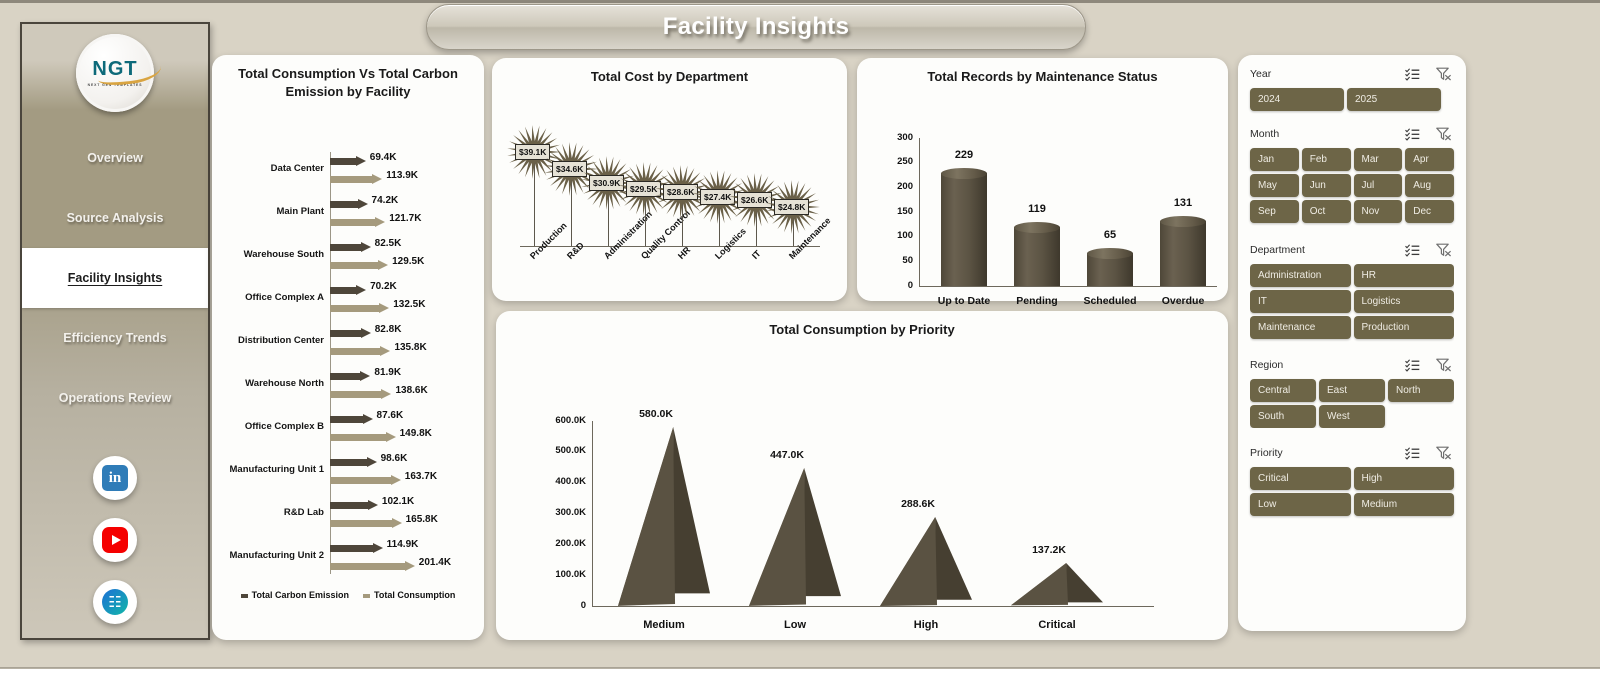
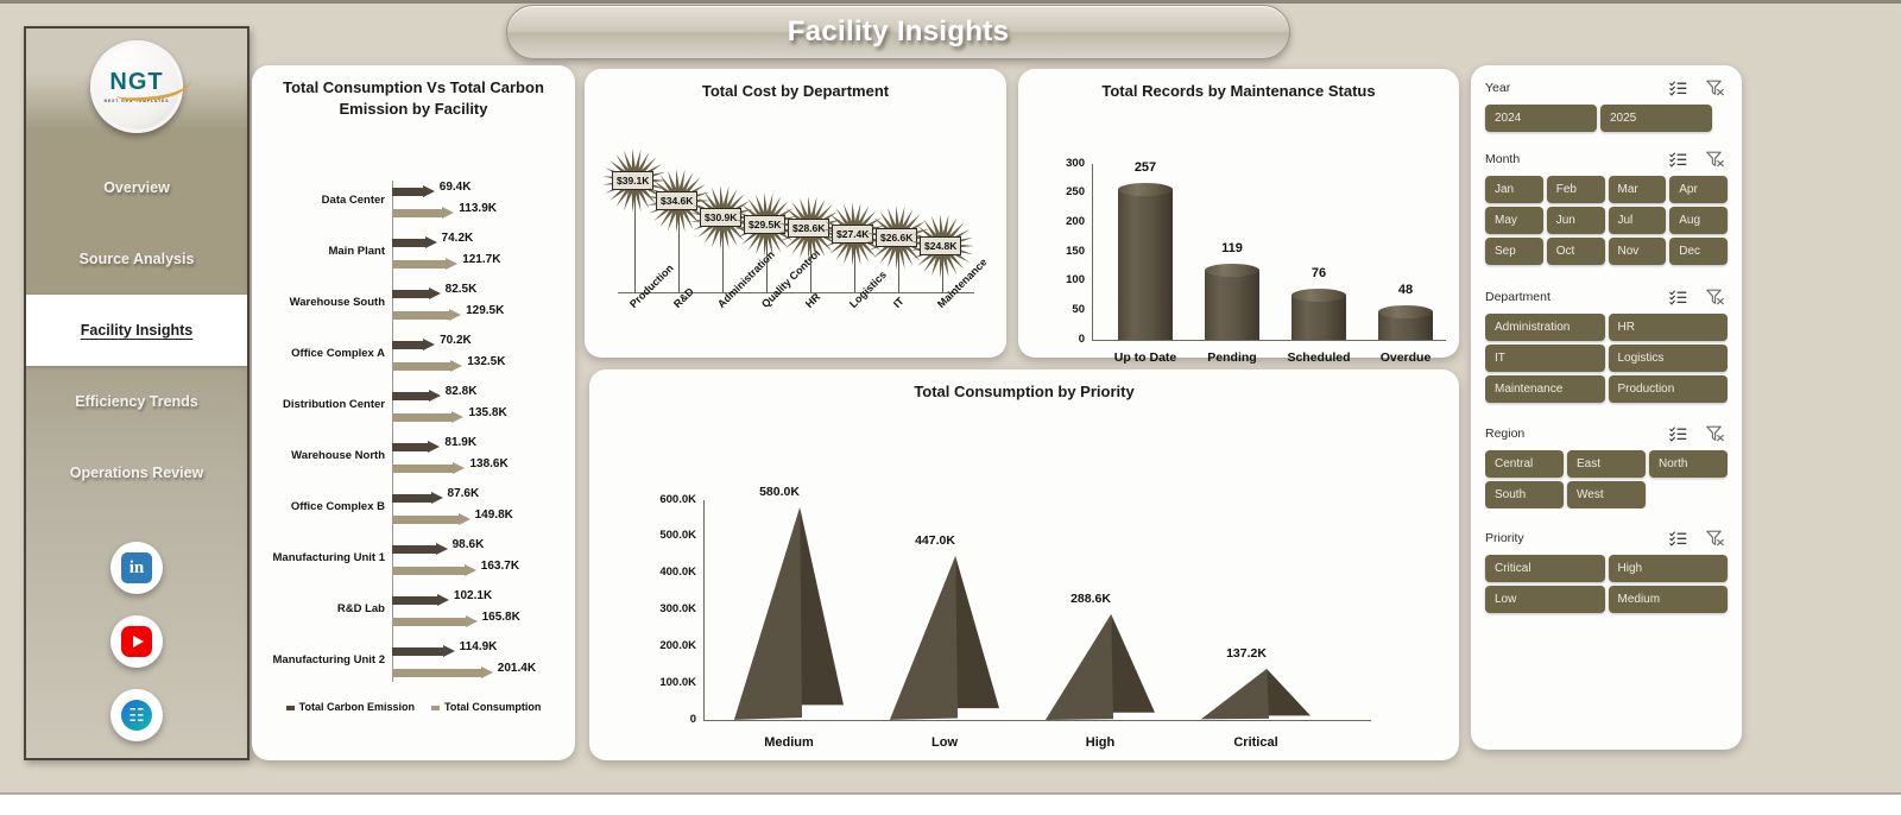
Total Records by Maintenance Status/Up to Date: 229 -> 257
Total Records by Maintenance Status/Scheduled: 65 -> 76
Total Records by Maintenance Status/Overdue: 131 -> 48
